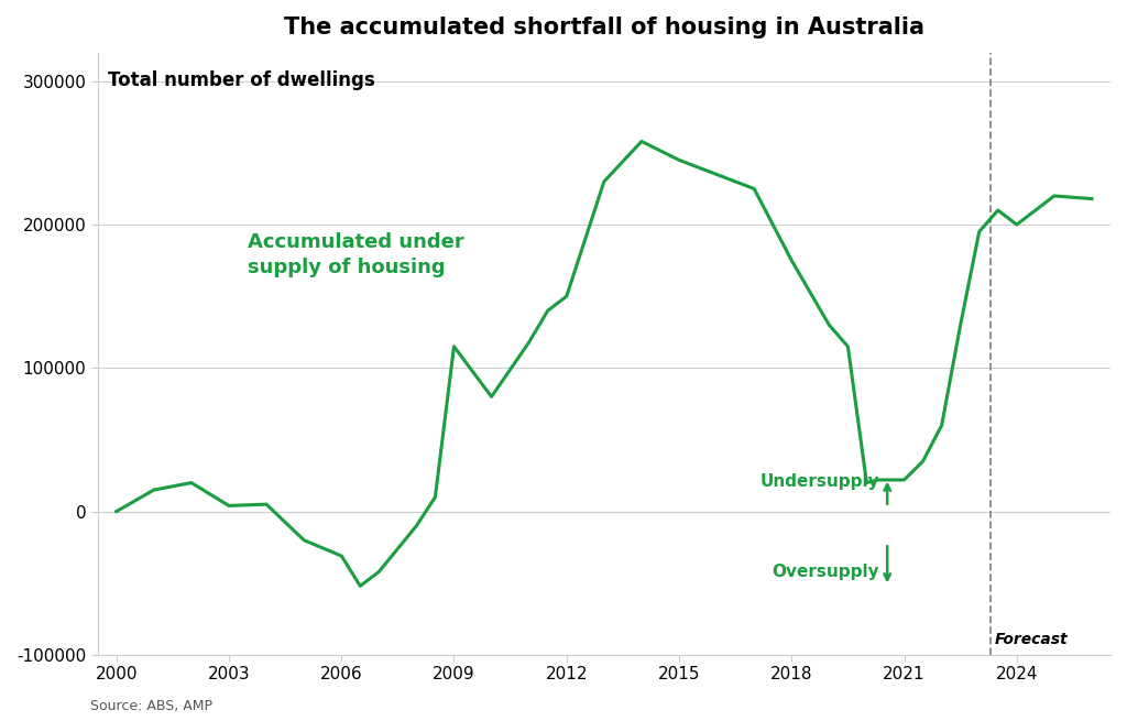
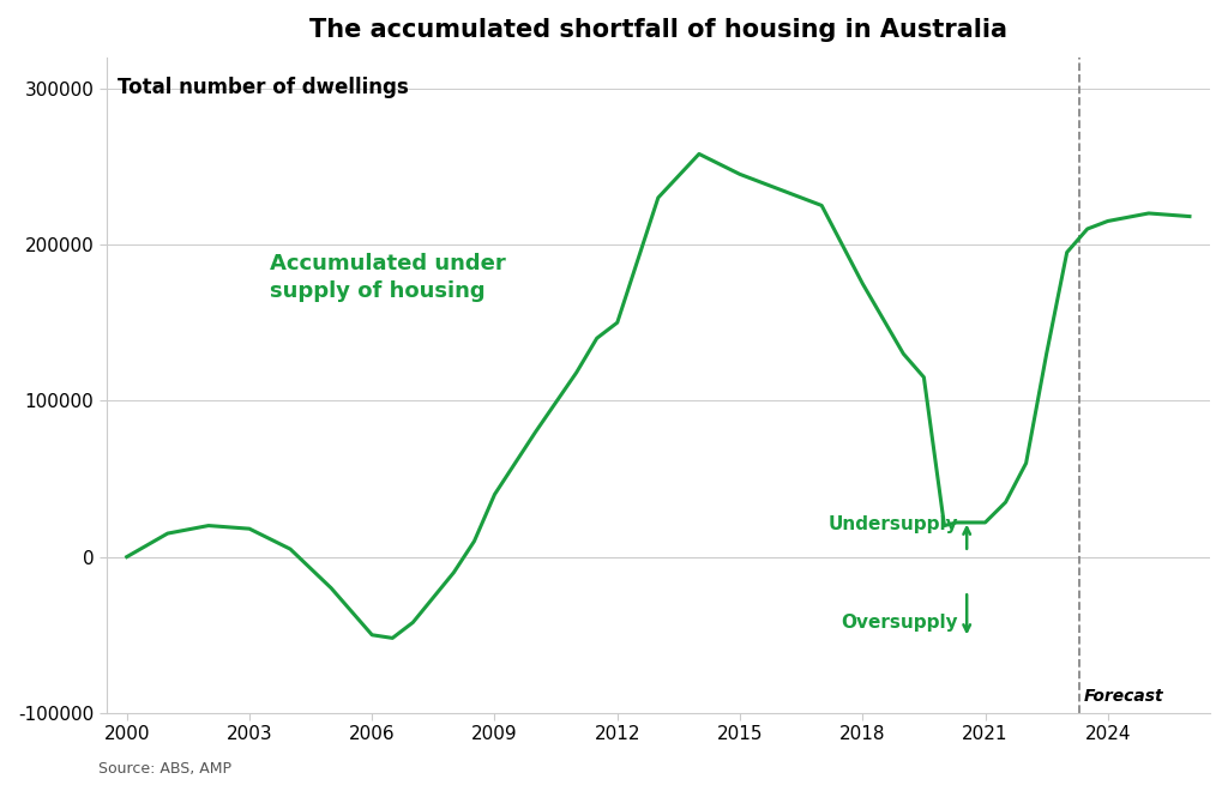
2003: 4000 -> 18000
2006: -31000 -> -50000
2009: 115000 -> 40000
2024: 200000 -> 215000
